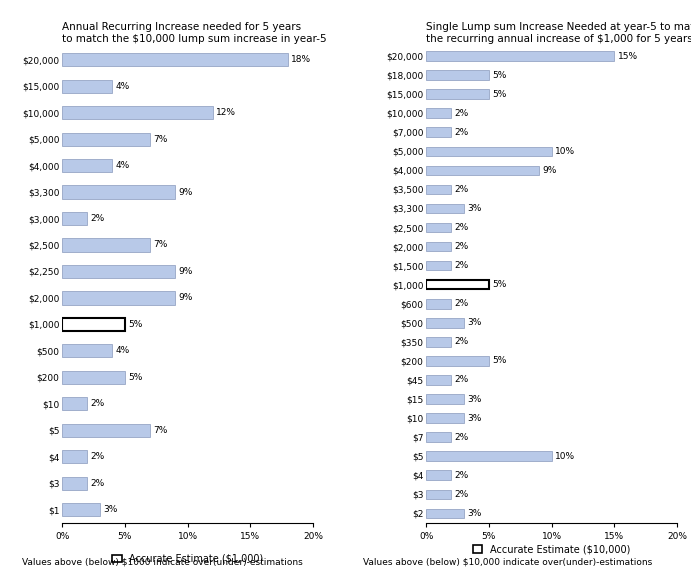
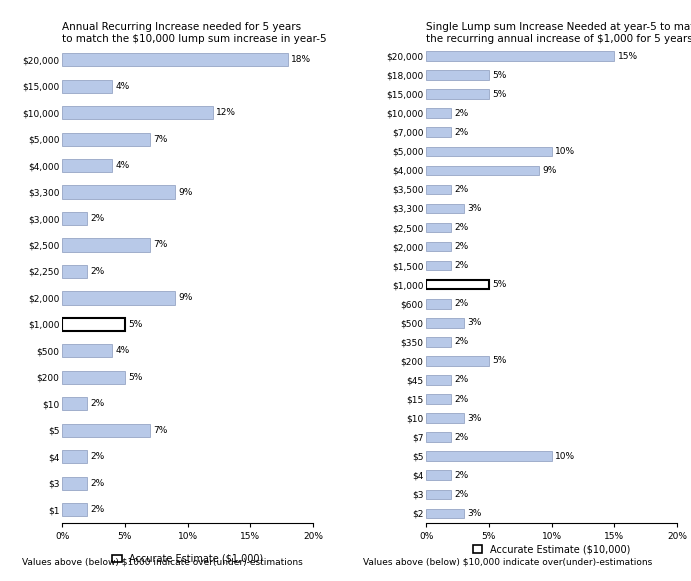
$2,250: 9% -> 2%
$1: 3% -> 2%
$15: 3% -> 2%
